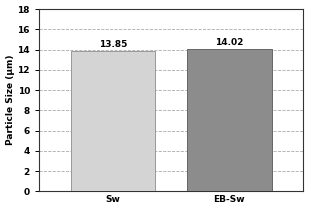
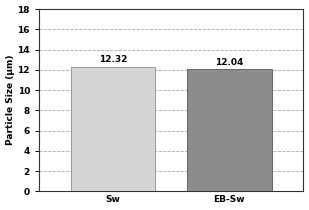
Sw: 13.85 -> 12.32
EB-Sw: 14.02 -> 12.04
